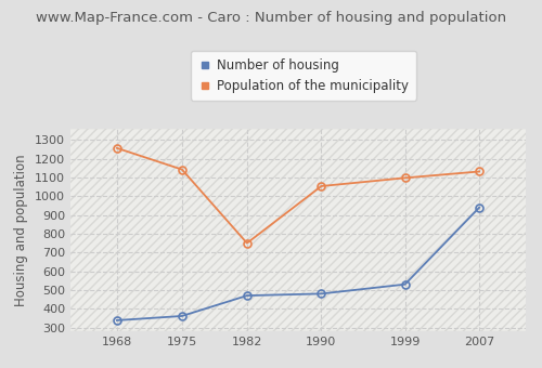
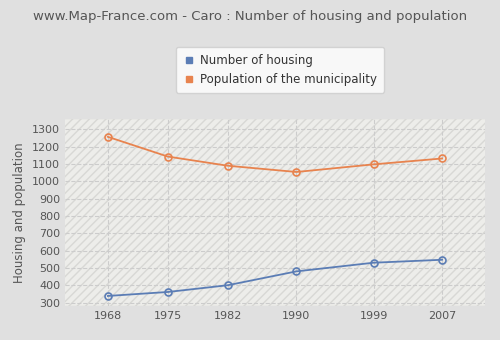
Number of housing/1982: 470 -> 400
Population of the municipality/1982: 750 -> 1090
Number of housing/2007: 940 -> 550
